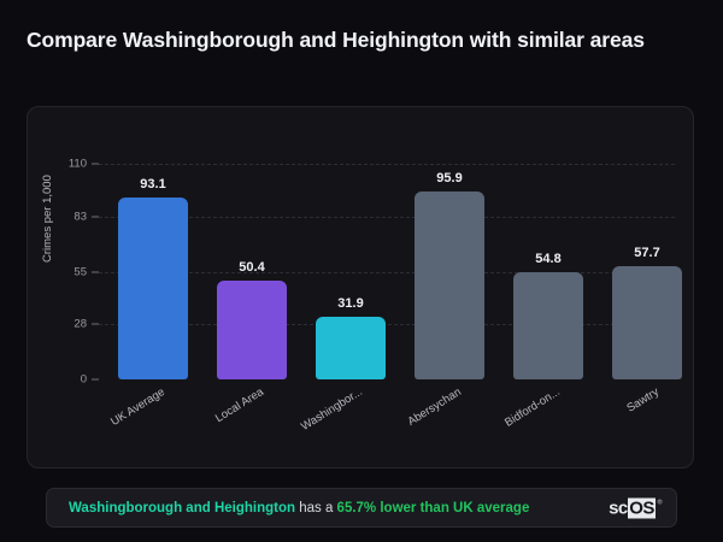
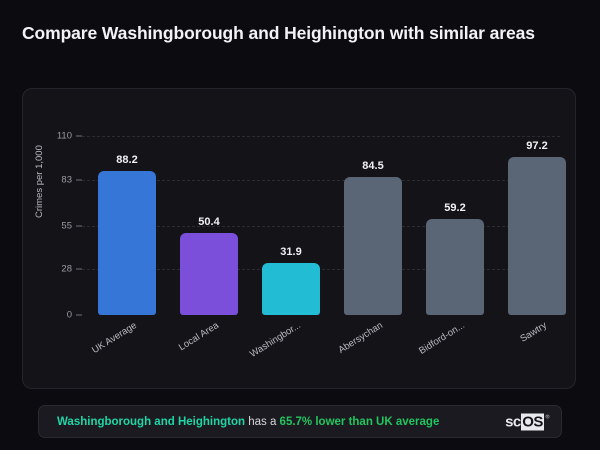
UK Average: 93.1 -> 88.2
Abersychan: 95.9 -> 84.5
Bidford-on...: 54.8 -> 59.2
Sawtry: 57.7 -> 97.2
